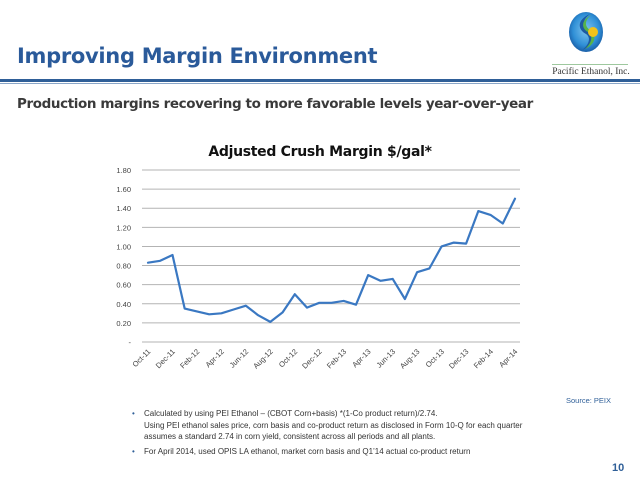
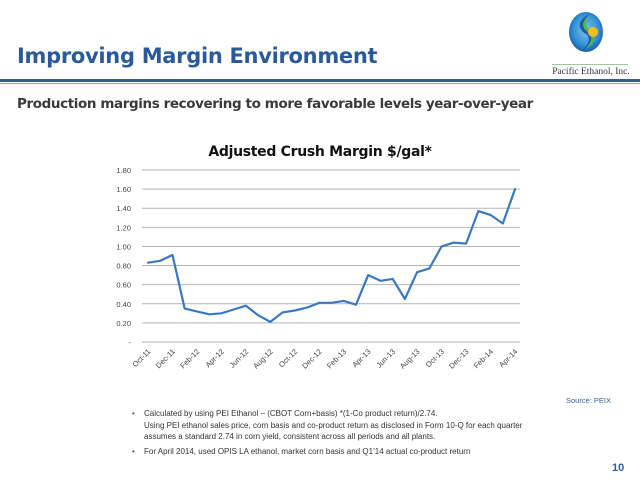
Oct-12: 0.5 -> 0.3
Apr-14: 1.5 -> 1.6
